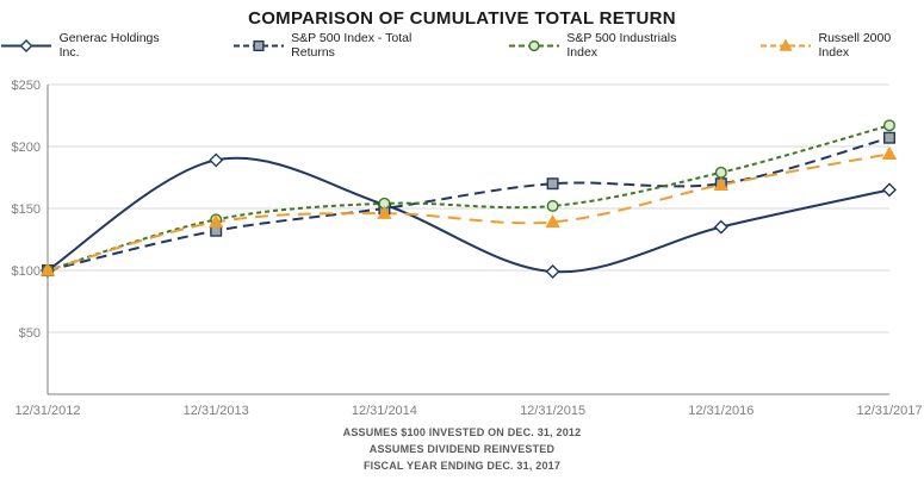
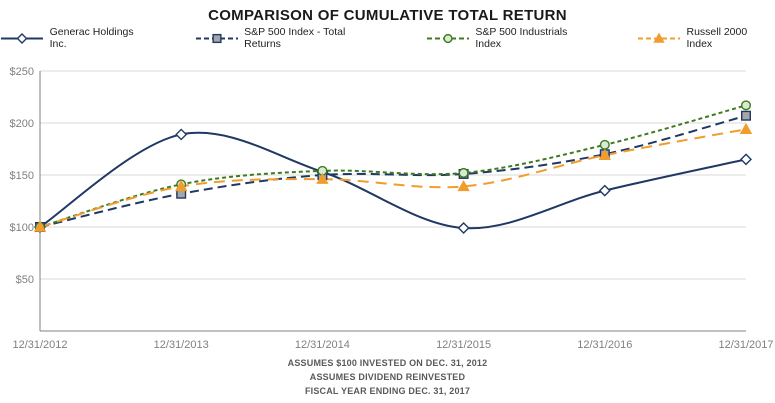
S&P 500 Index - Total Returns/12/31/2015: $170 -> $151
